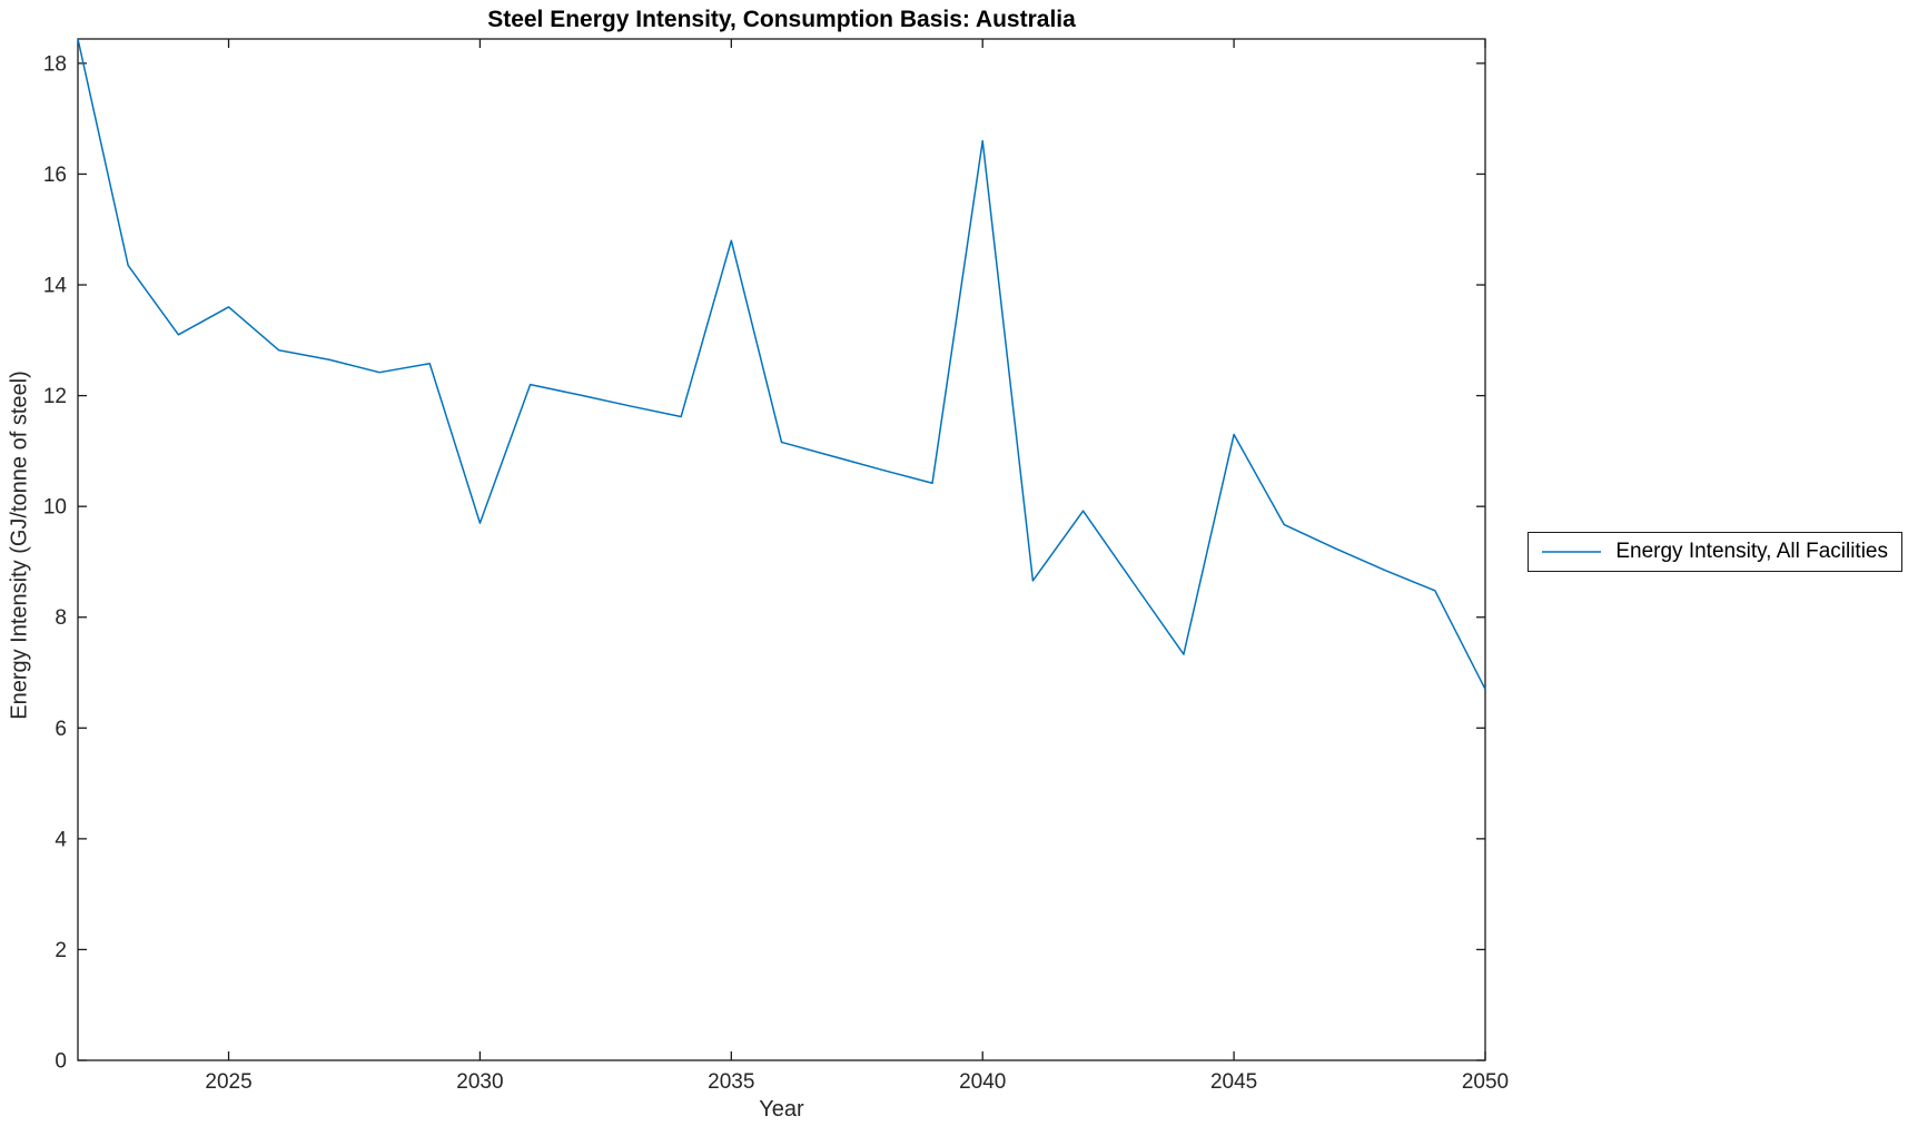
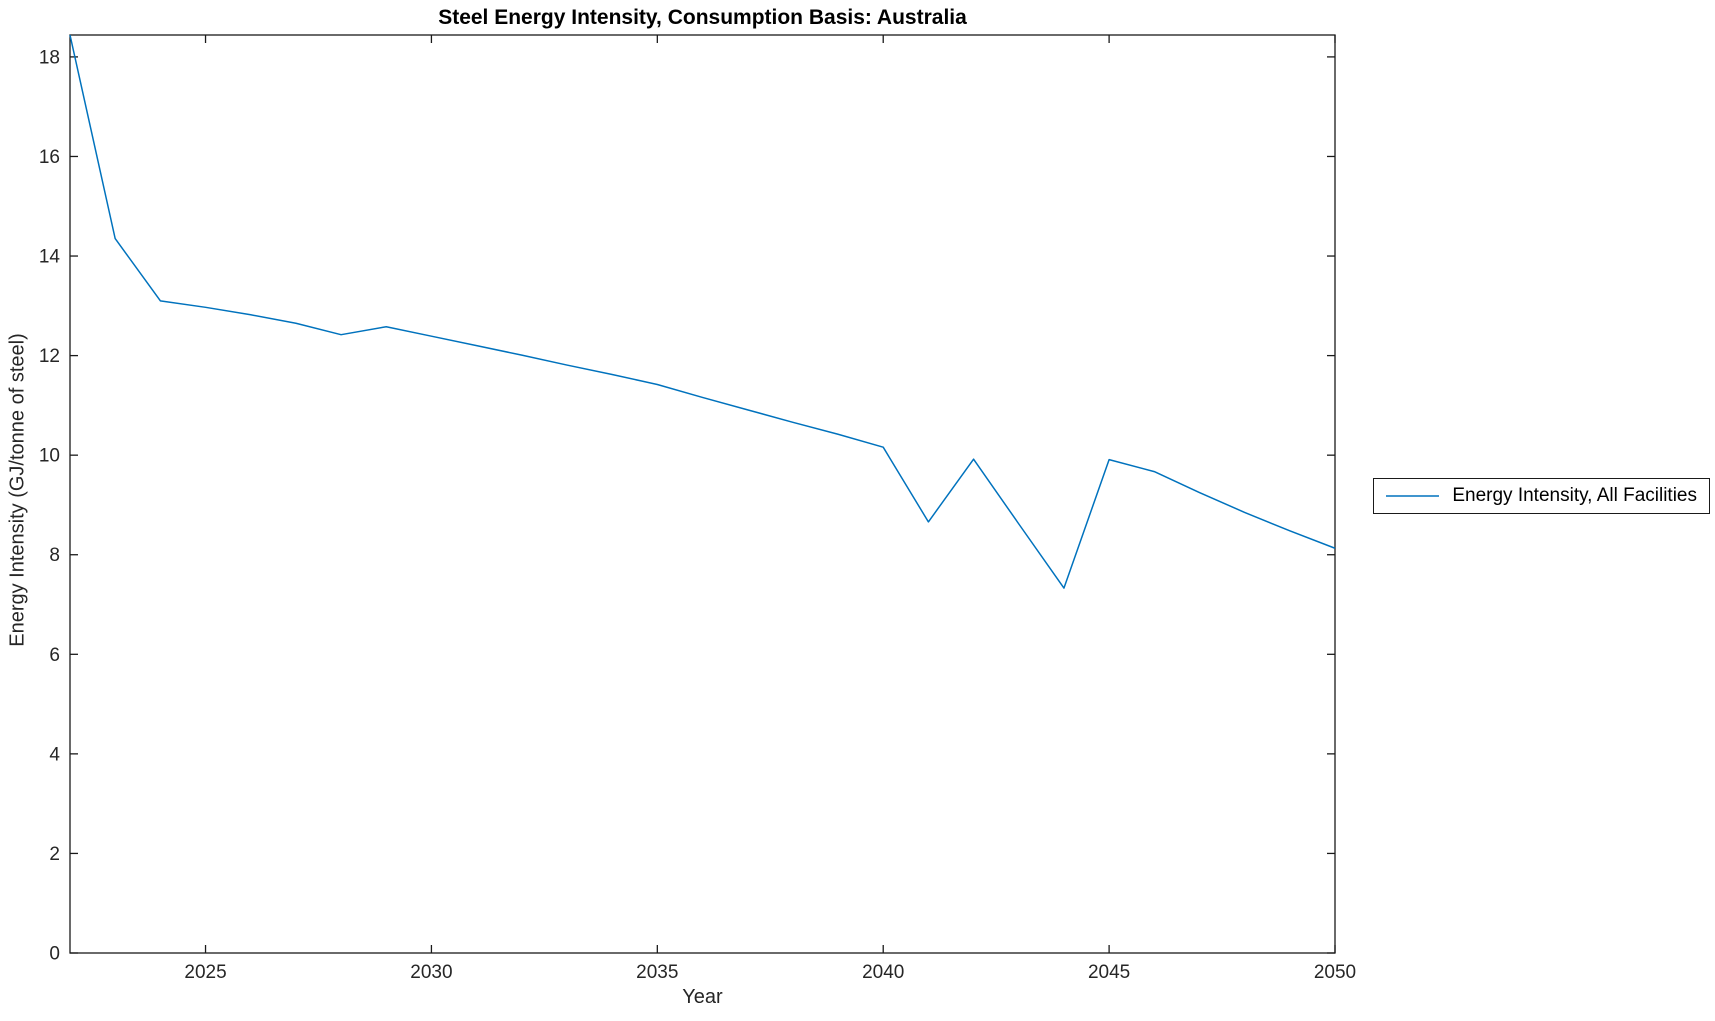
2025: 13.6 -> 13.0
2030: 9.7 -> 12.4
2035: 14.8 -> 11.4
2040: 16.6 -> 10.2
2045: 11.3 -> 9.9
2050: 6.7 -> 8.1
